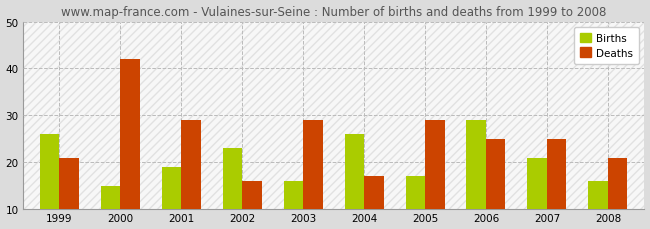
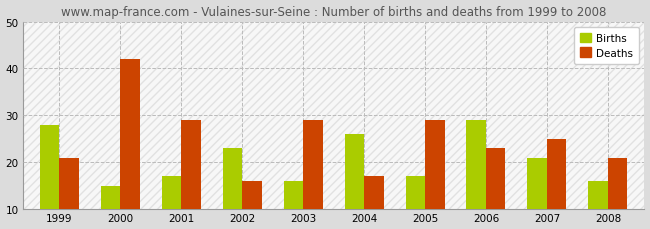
Births/1999: 26 -> 28
Births/2001: 19 -> 17
Deaths/2006: 25 -> 23
